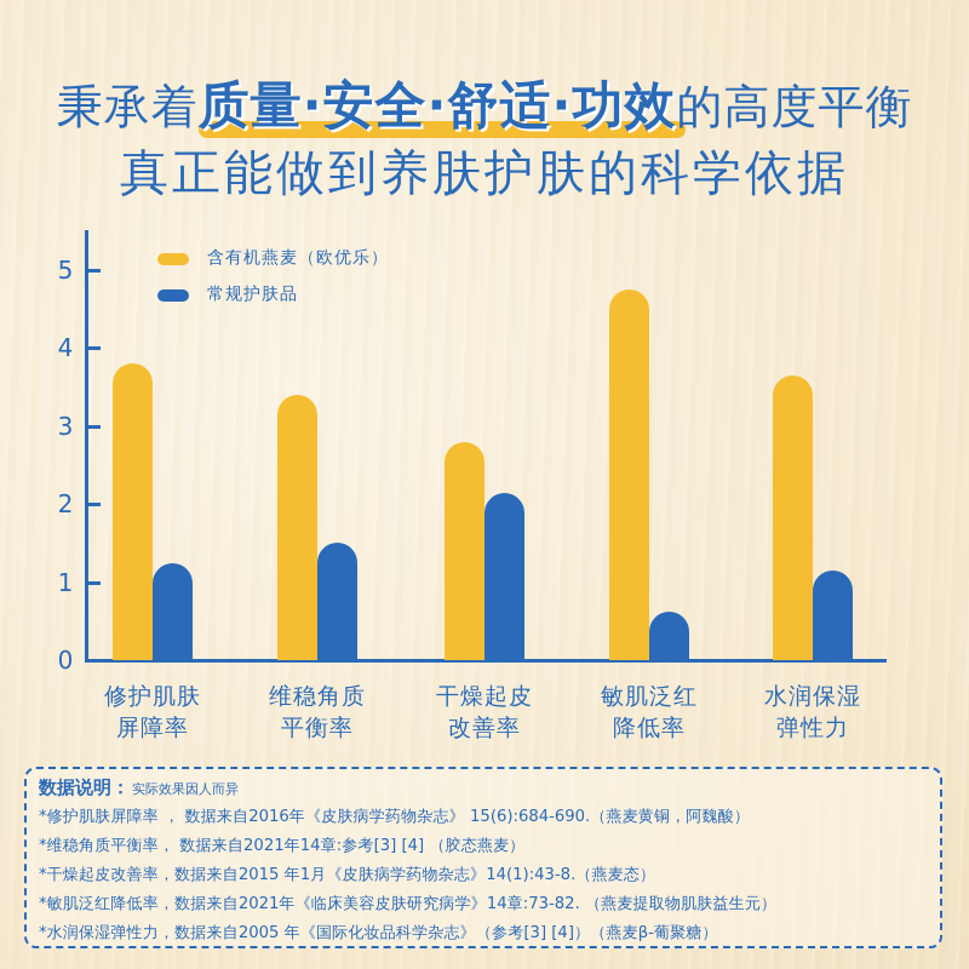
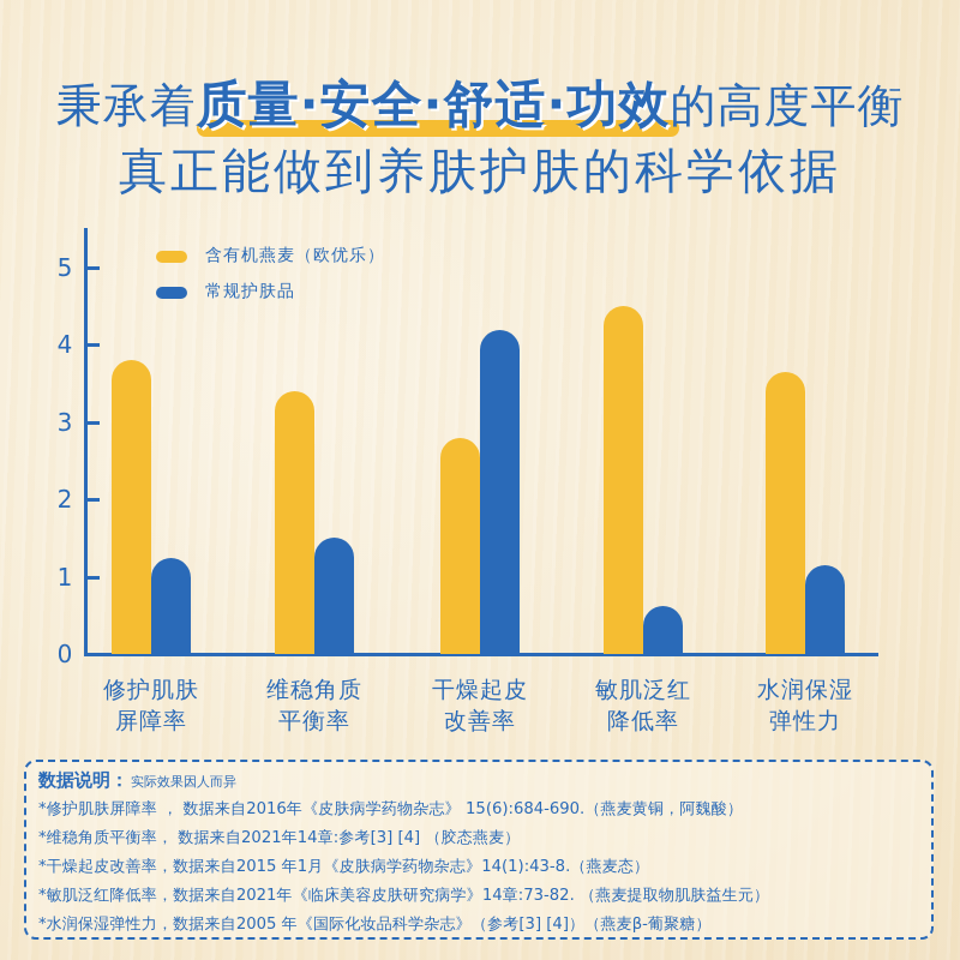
常规护肤品/干燥起皮改善率: 2.1 -> 4.2
含有机燕麦（欧优乐）/敏肌泛红降低率: 4.8 -> 4.5
